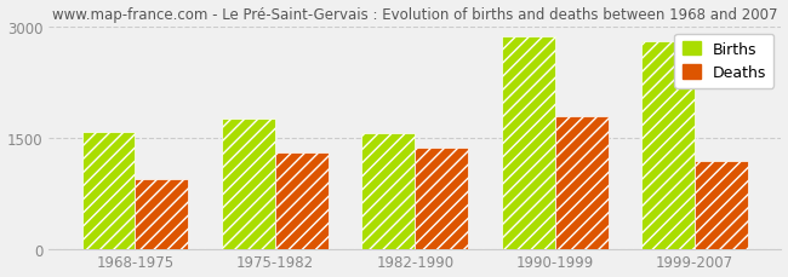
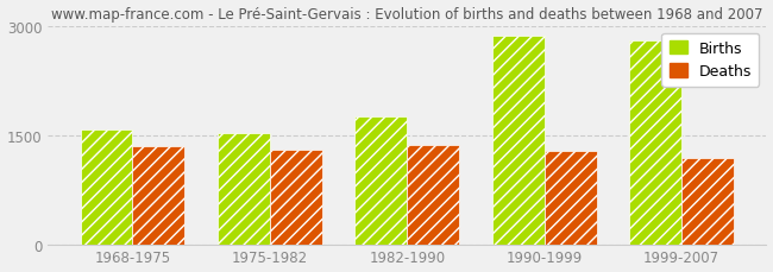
Deaths/1968-1975: 940 -> 1340
Births/1975-1982: 1760 -> 1530
Births/1982-1990: 1560 -> 1750
Deaths/1990-1999: 1780 -> 1280
